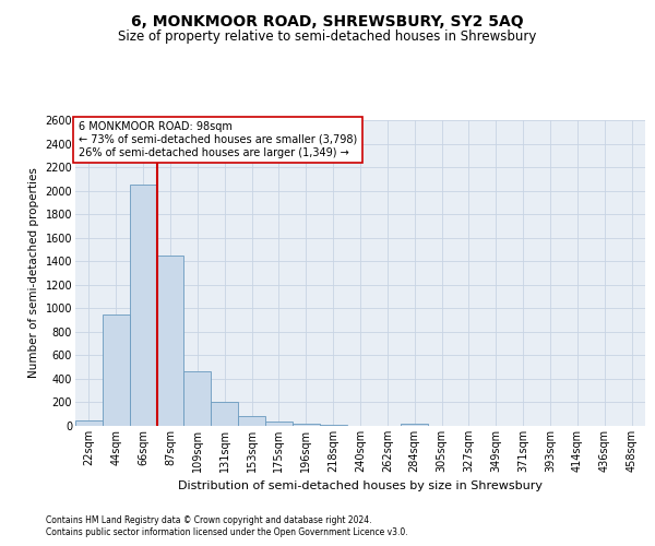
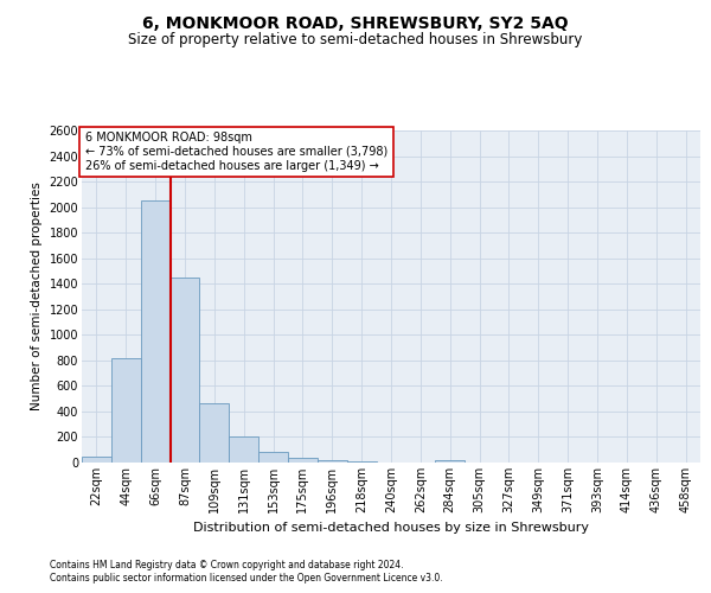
44sqm: 950 -> 820
